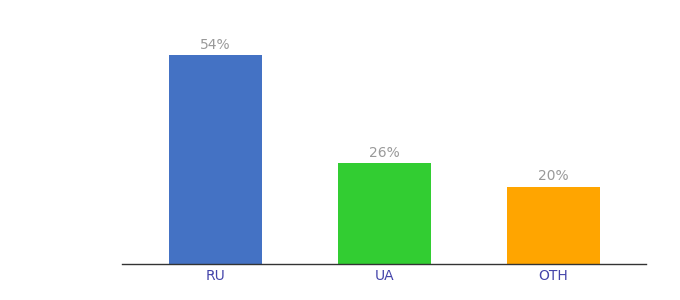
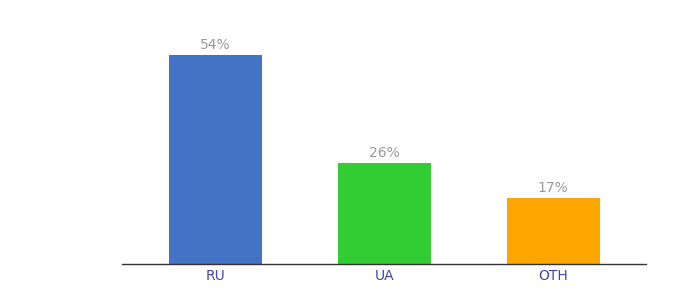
OTH: 20% -> 17%
